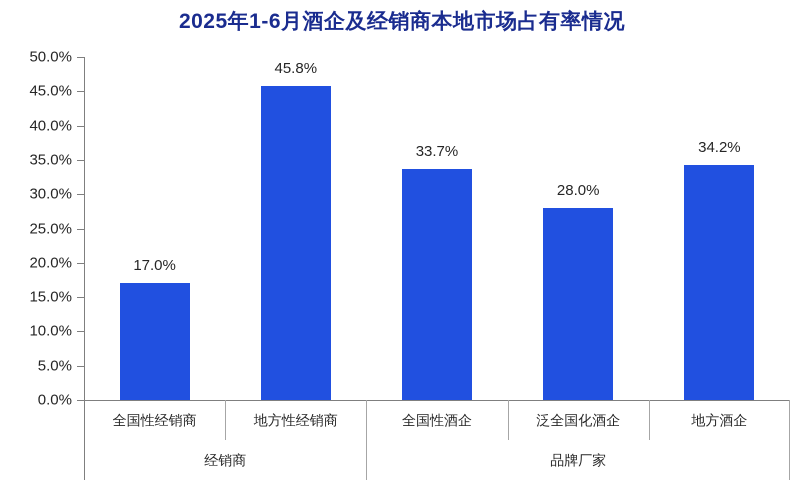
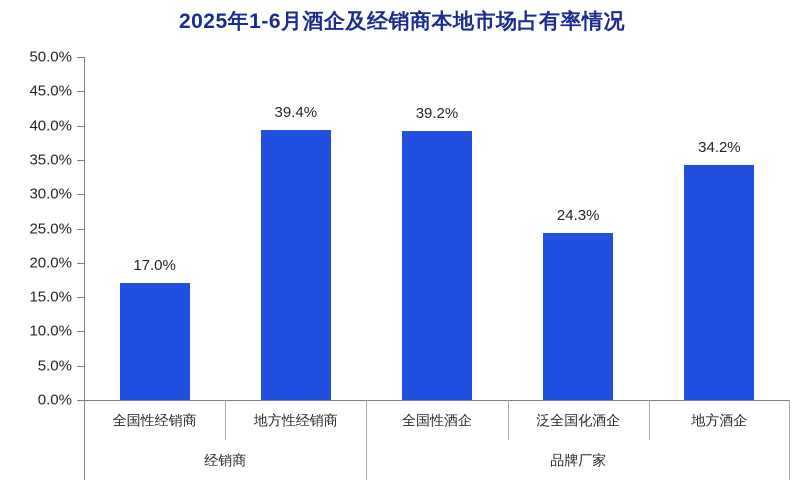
地方性经销商: 45.8% -> 39.4%
全国性酒企: 33.7% -> 39.2%
泛全国化酒企: 28.0% -> 24.3%
